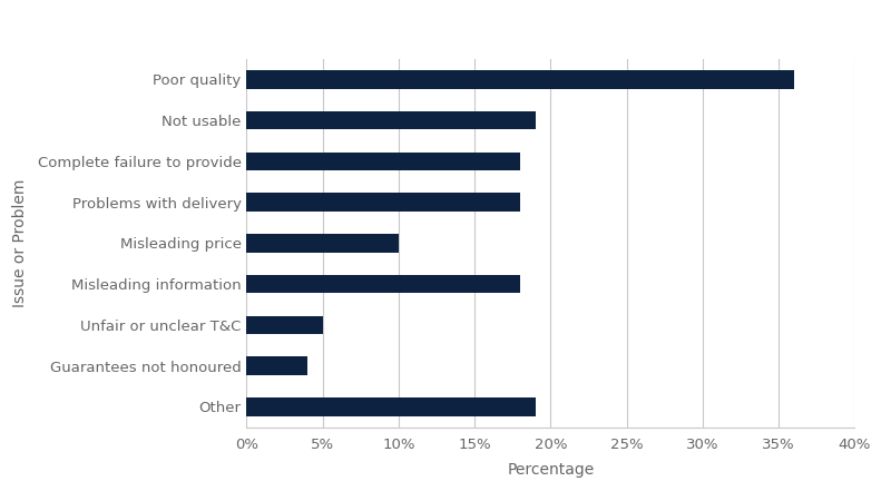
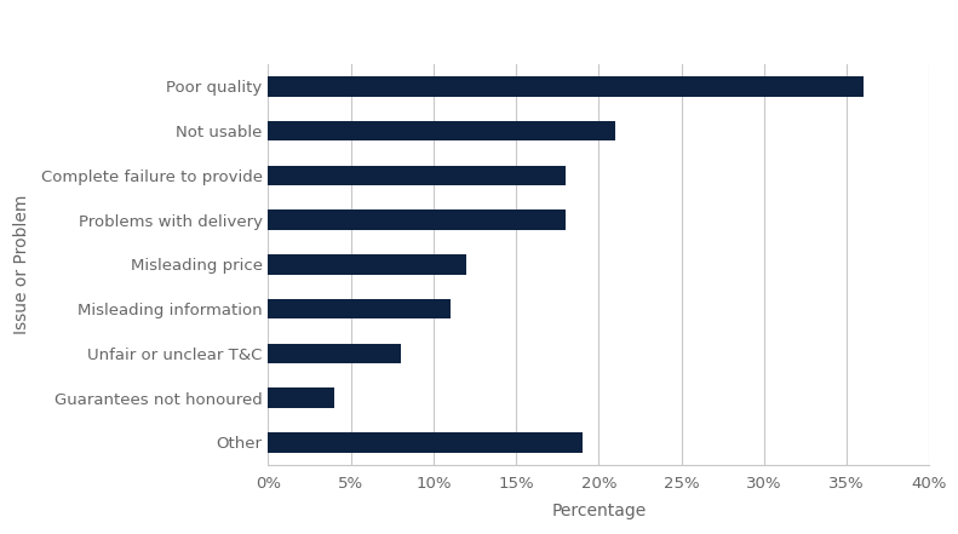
Not usable: 19% -> 21%
Misleading price: 10% -> 12%
Misleading information: 18% -> 11%
Unfair or unclear T&C: 5% -> 8%
